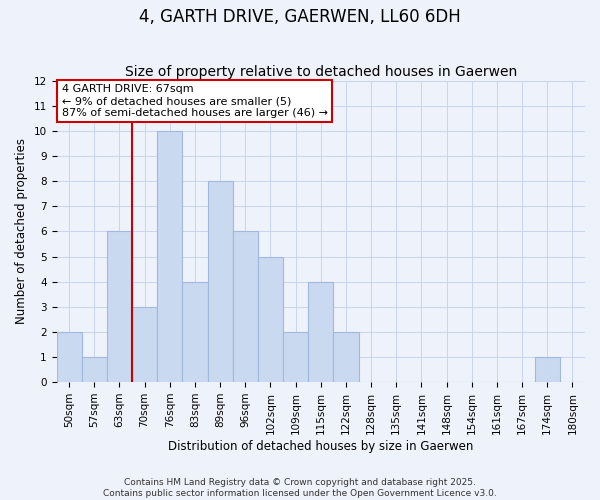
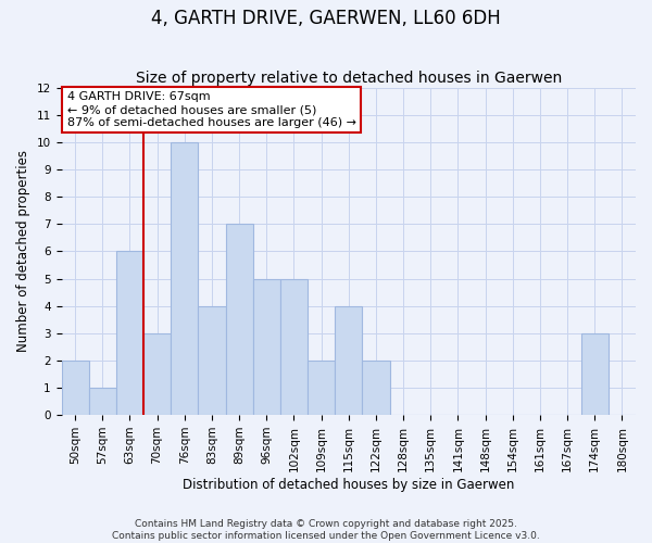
89sqm: 8 -> 7
96sqm: 6 -> 5
174sqm: 1 -> 3
